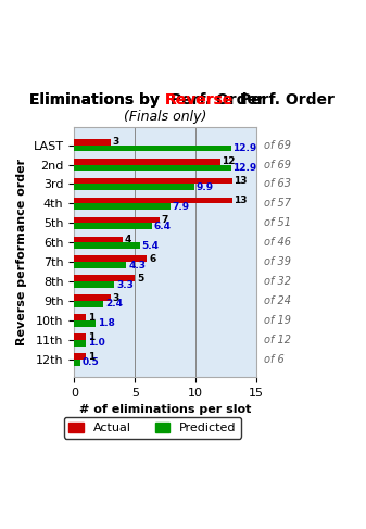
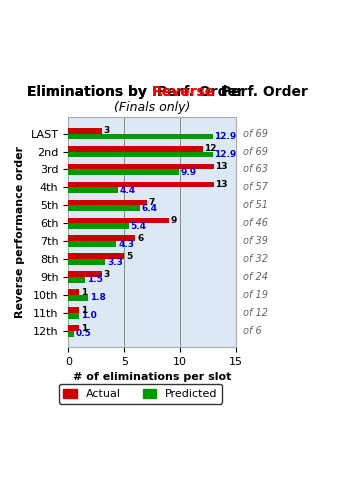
Predicted/4th: 7.9 -> 4.4
Actual/6th: 4 -> 9
Predicted/9th: 2.4 -> 1.5
